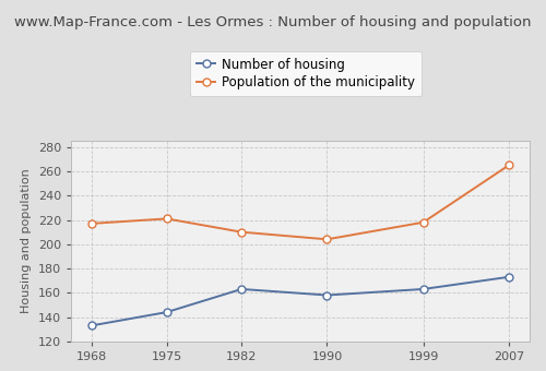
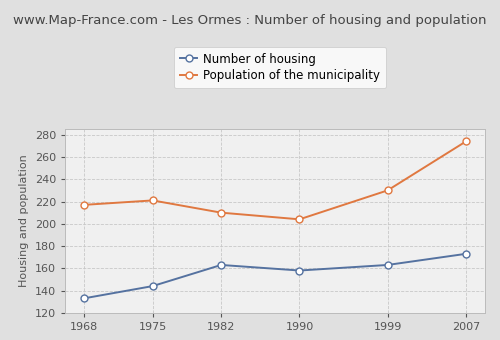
Population of the municipality/1999: 218 -> 230
Population of the municipality/2007: 265 -> 274
